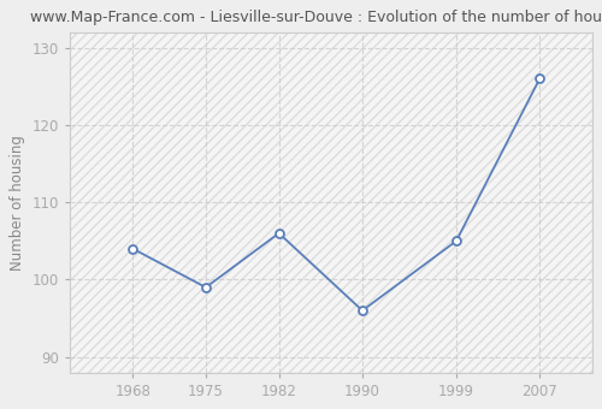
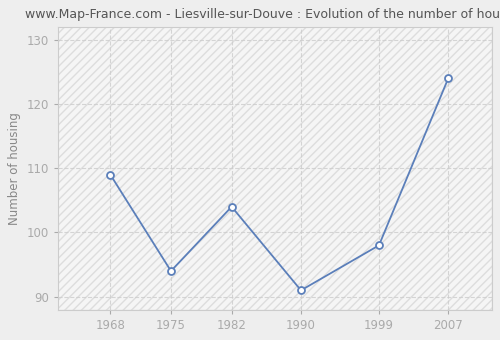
1968: 104 -> 109
1975: 99 -> 94
1982: 106 -> 104
1990: 96 -> 91
1999: 105 -> 98
2007: 126 -> 124
